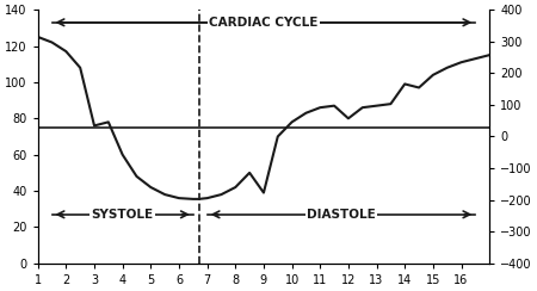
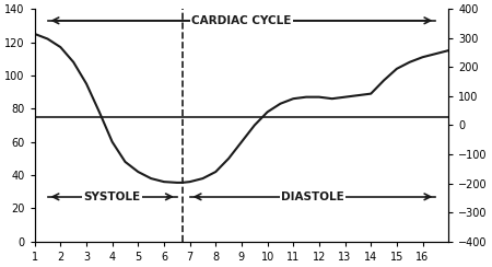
3: 76 -> 95
9: 39 -> 60
12: 80 -> 87
14: 99 -> 89
